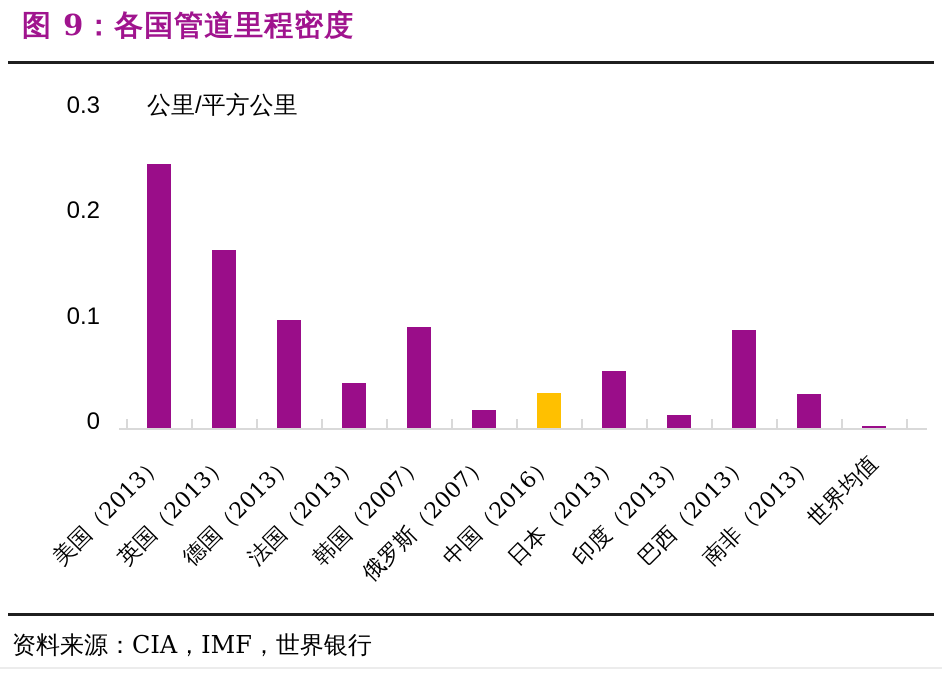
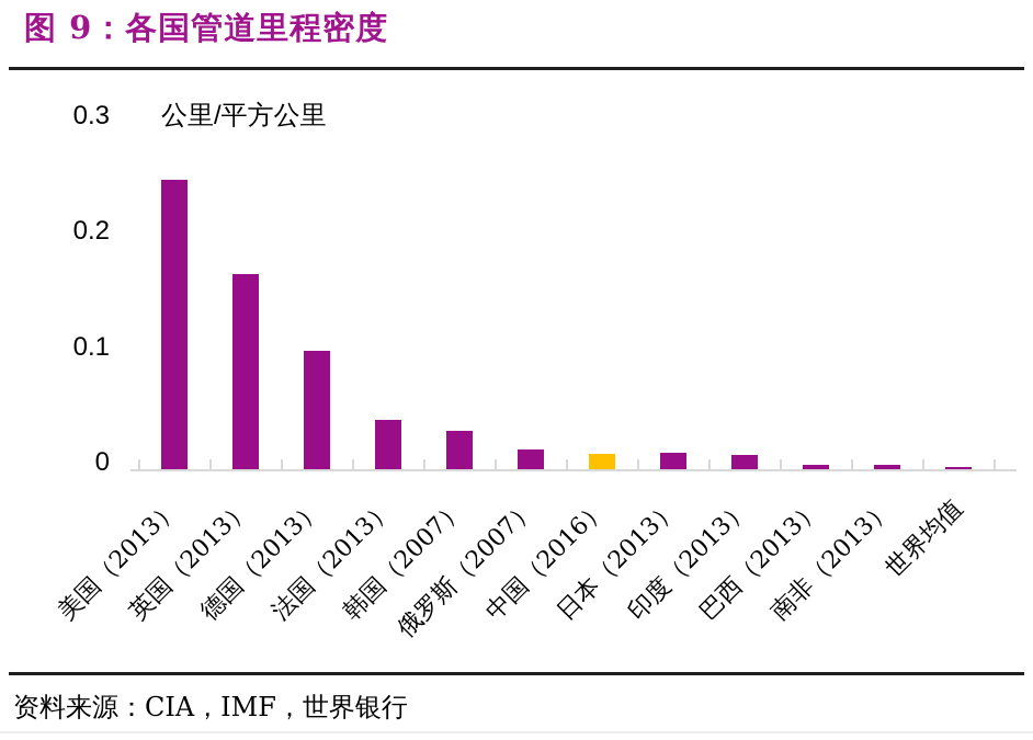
韩国（2007）: 0.096 -> 0.033
中国（2016）: 0.033 -> 0.013
日本（2013）: 0.054 -> 0.014
巴西（2013）: 0.093 -> 0.004
南非（2013）: 0.032 -> 0.004
